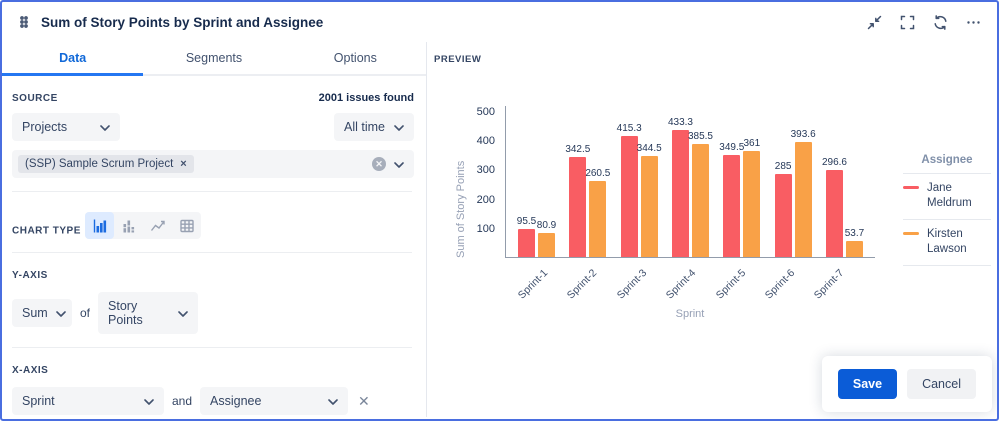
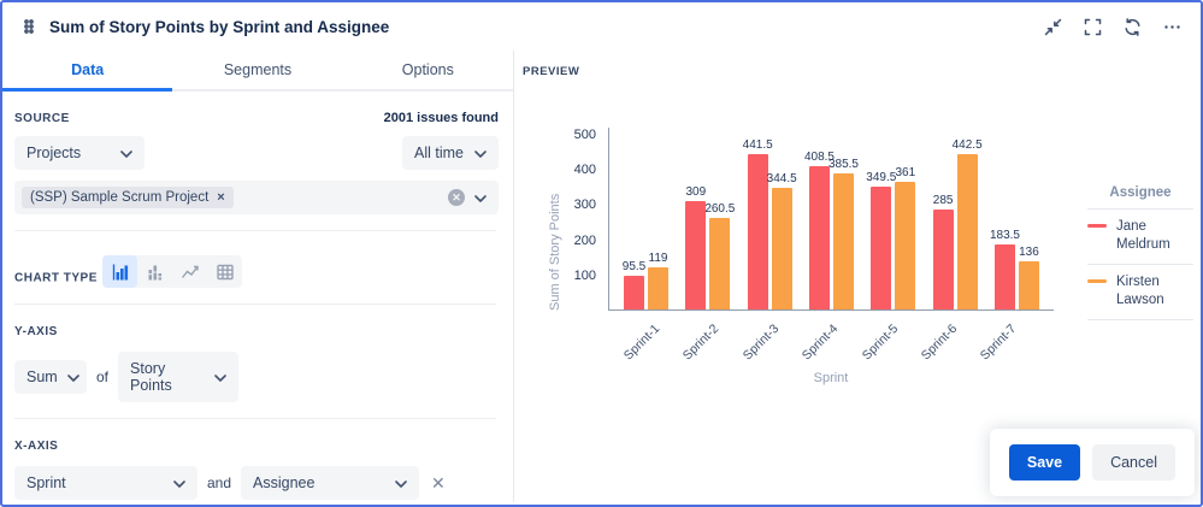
Kirsten Lawson/Sprint-1: 80.9 -> 119
Jane Meldrum/Sprint-2: 342.5 -> 309
Jane Meldrum/Sprint-3: 415.3 -> 441.5
Jane Meldrum/Sprint-4: 433.3 -> 408.5
Kirsten Lawson/Sprint-6: 393.6 -> 442.5
Jane Meldrum/Sprint-7: 296.6 -> 183.5
Kirsten Lawson/Sprint-7: 53.7 -> 136
